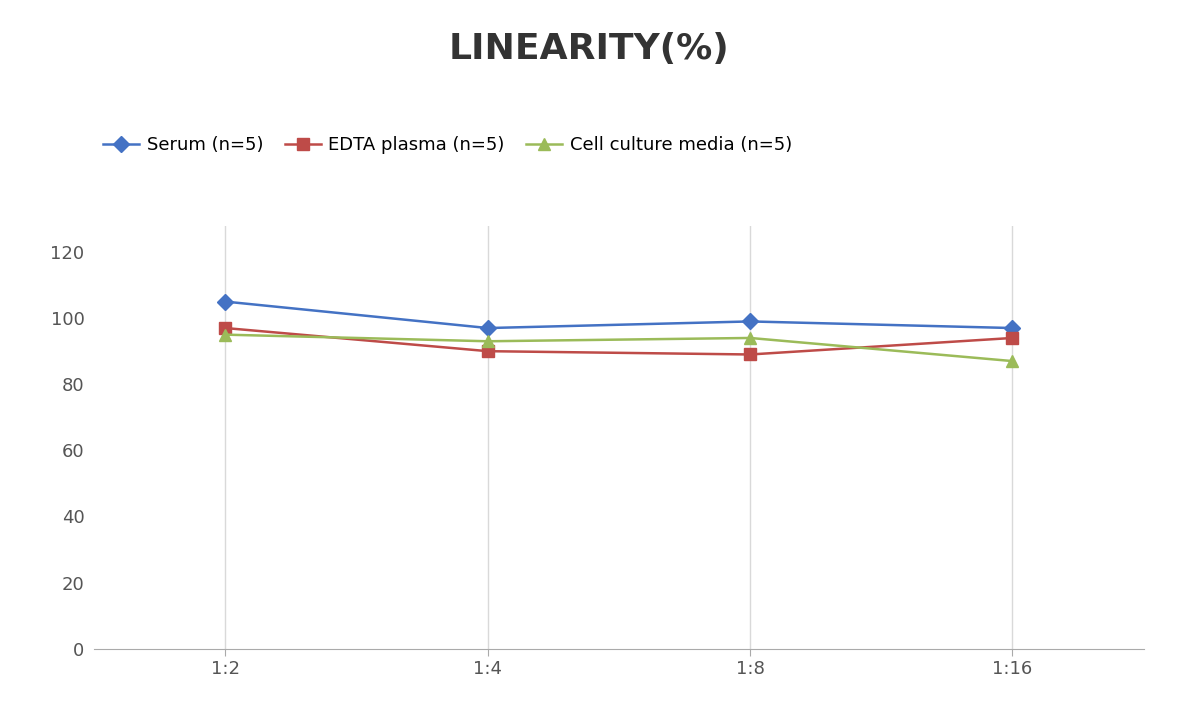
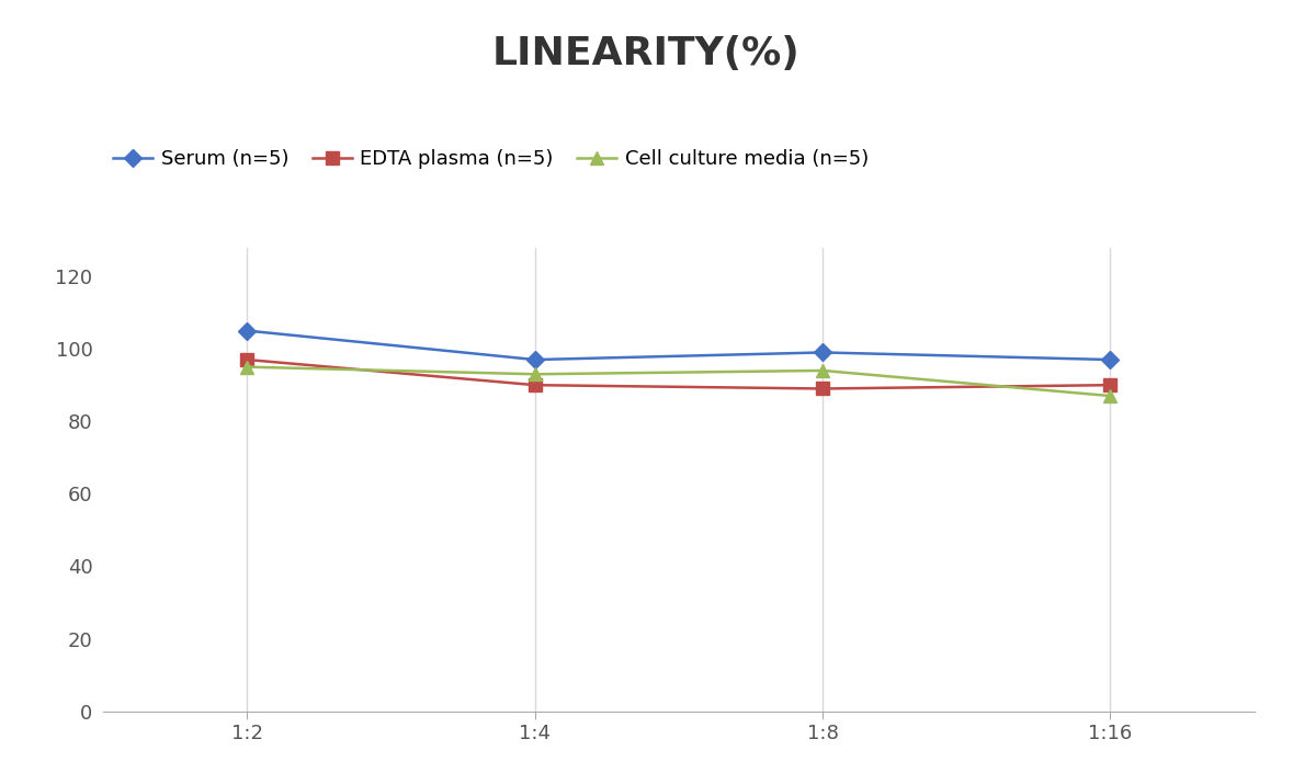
EDTA plasma (n=5)/1:16: 94 -> 90
